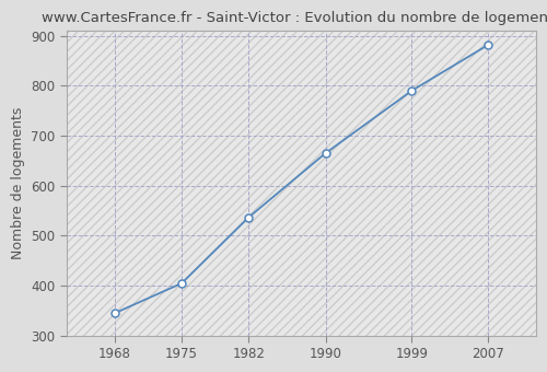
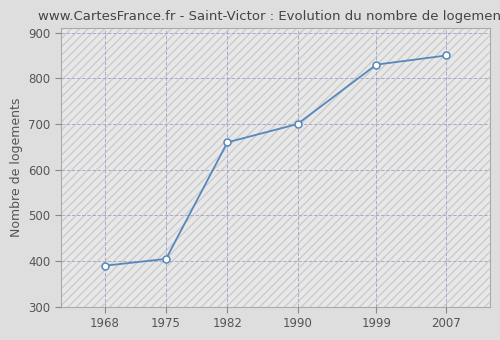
1968: 345 -> 390
1982: 537 -> 660
1990: 665 -> 700
1999: 790 -> 830
2007: 882 -> 850
